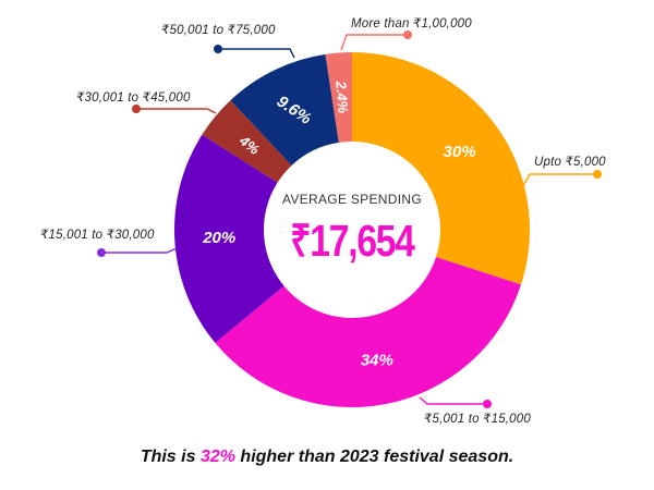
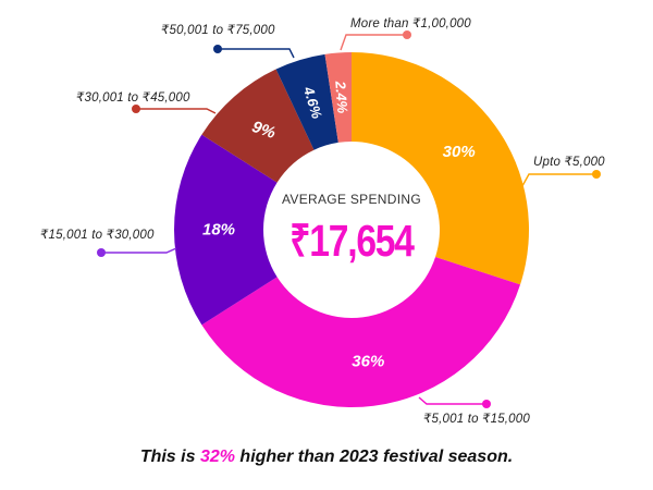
₹5,001 to ₹15,000: 34% -> 36%
₹15,001 to ₹30,000: 20% -> 18%
₹30,001 to ₹45,000: 4% -> 9%
₹50,001 to ₹75,000: 9.6% -> 4.6%
